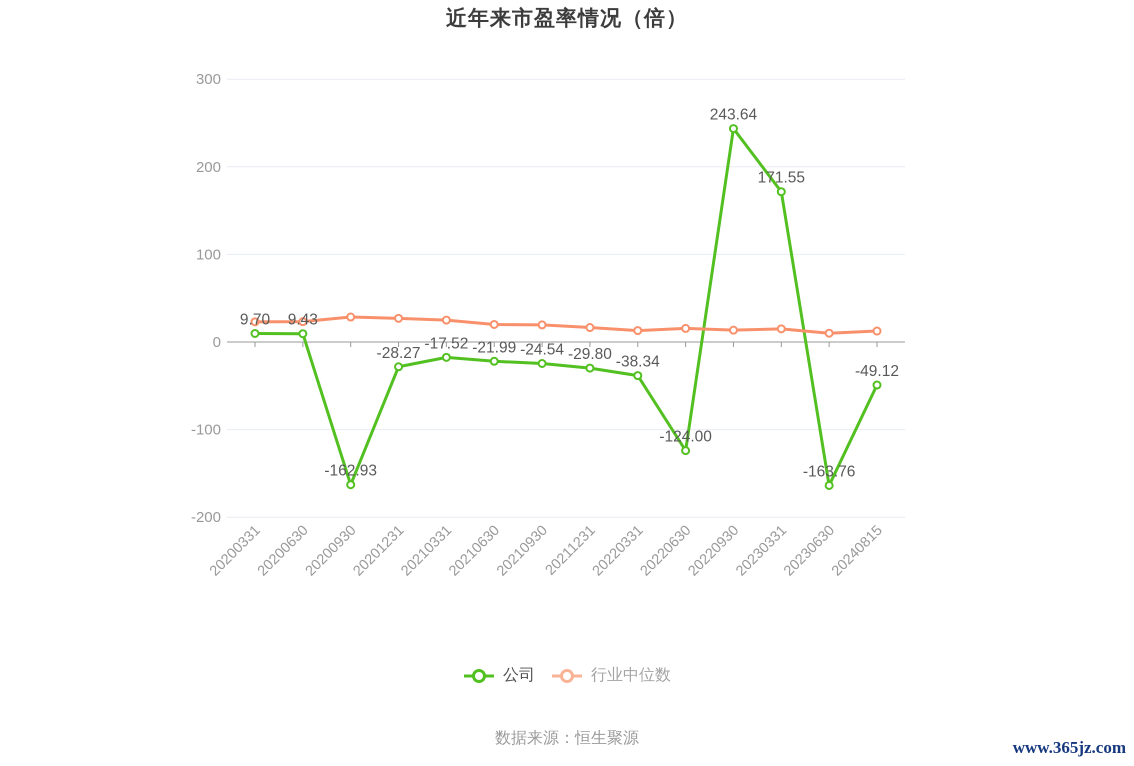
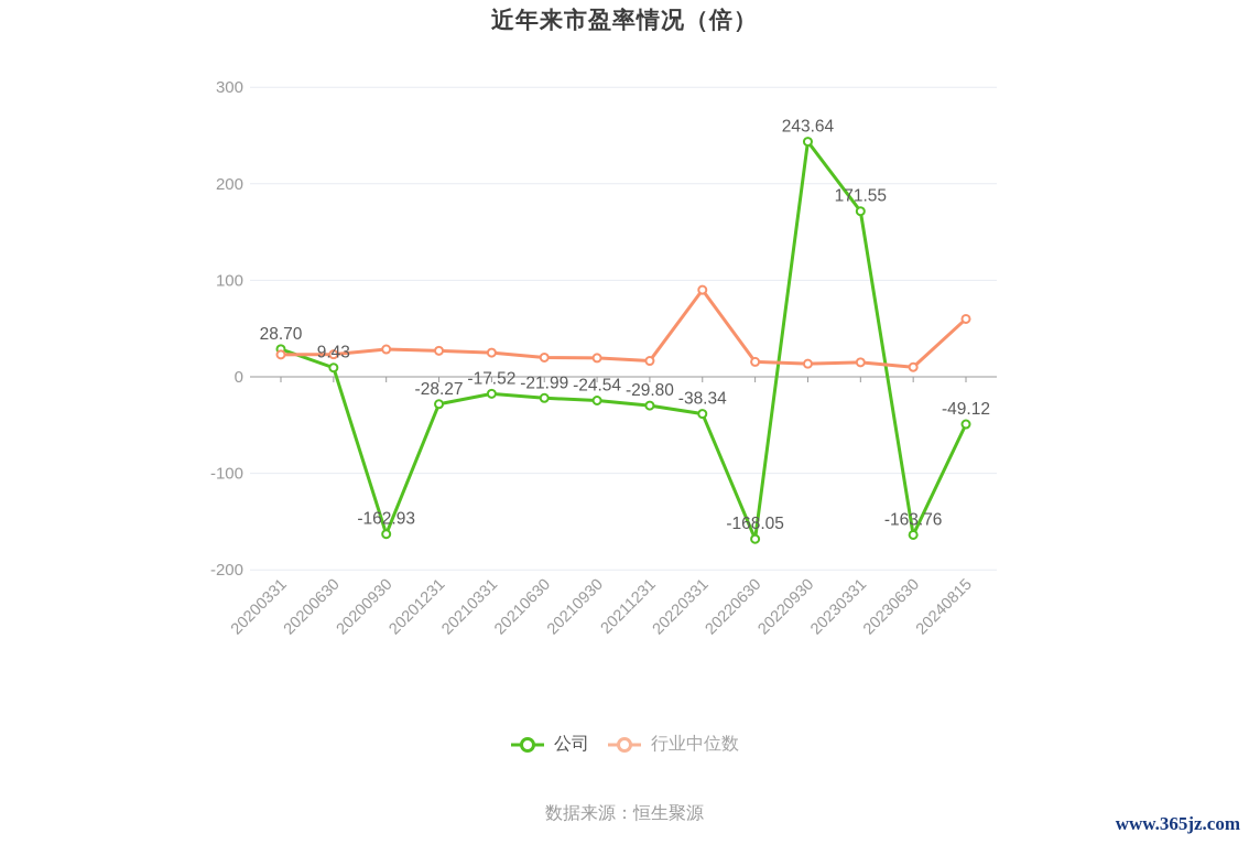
公司/20200331: 9.70 -> 28.70
行业中位数/20220331: 10 -> 90
公司/20220630: -124.00 -> -168.05
行业中位数/20240815: 10 -> 60
